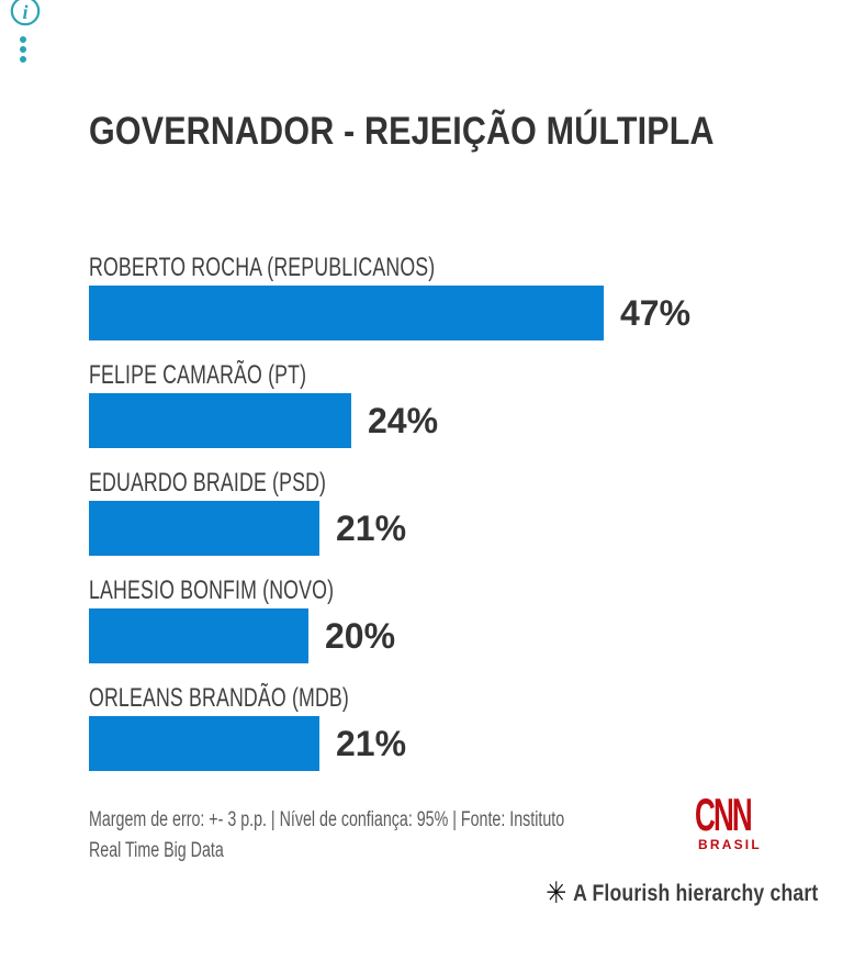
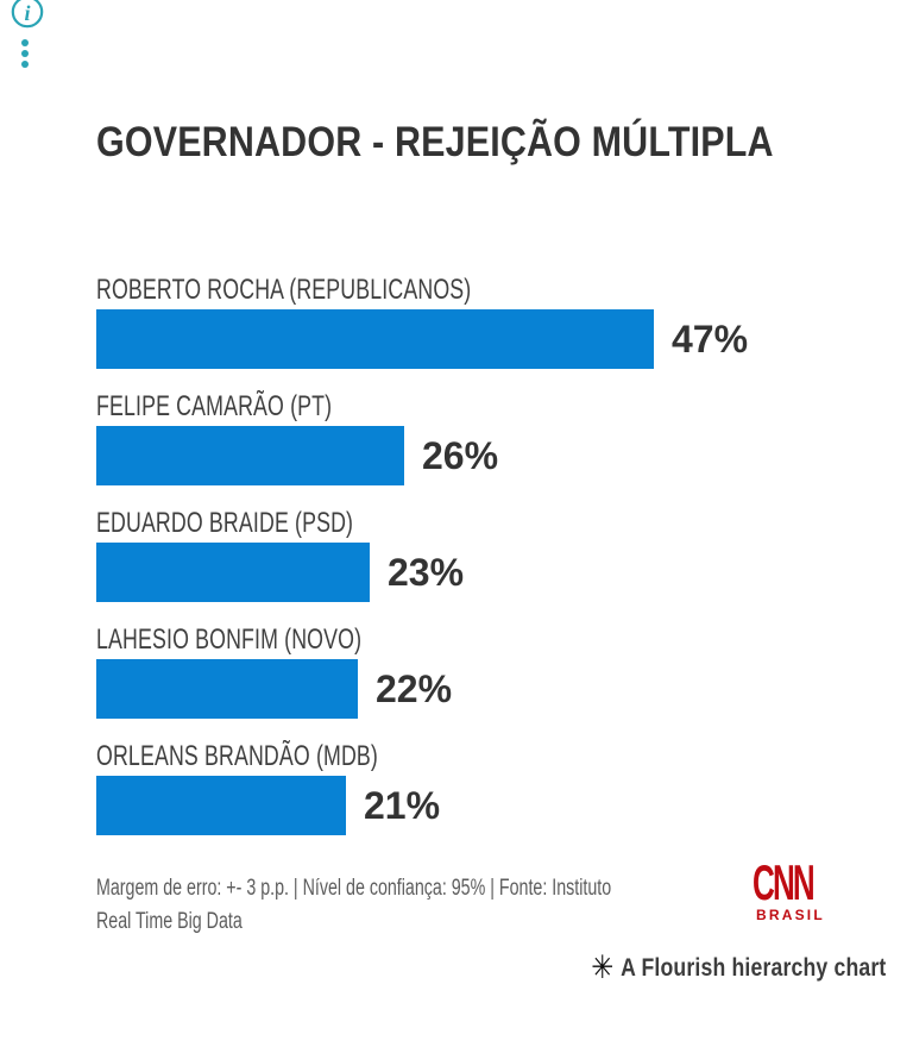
FELIPE CAMARÃO (PT): 24% -> 26%
EDUARDO BRAIDE (PSD): 21% -> 23%
LAHESIO BONFIM (NOVO): 20% -> 22%
